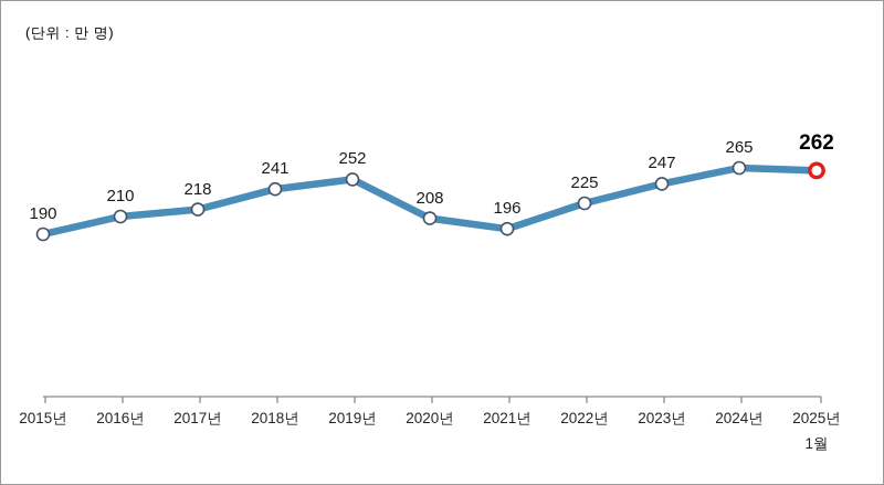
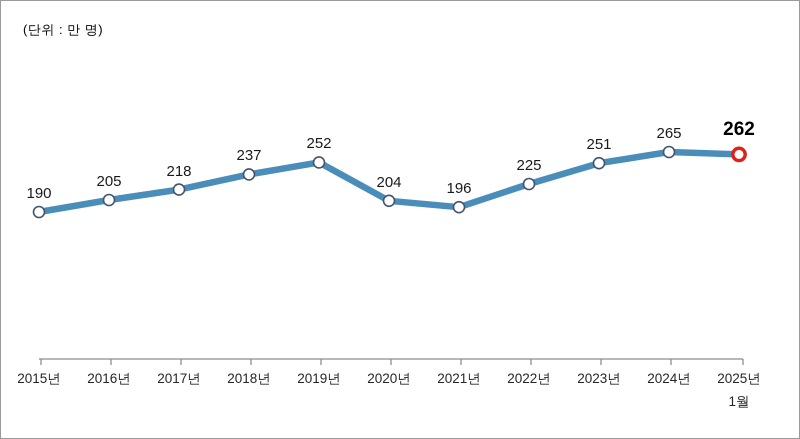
2016년: 210 -> 205
2018년: 241 -> 237
2020년: 208 -> 204
2023년: 247 -> 251
